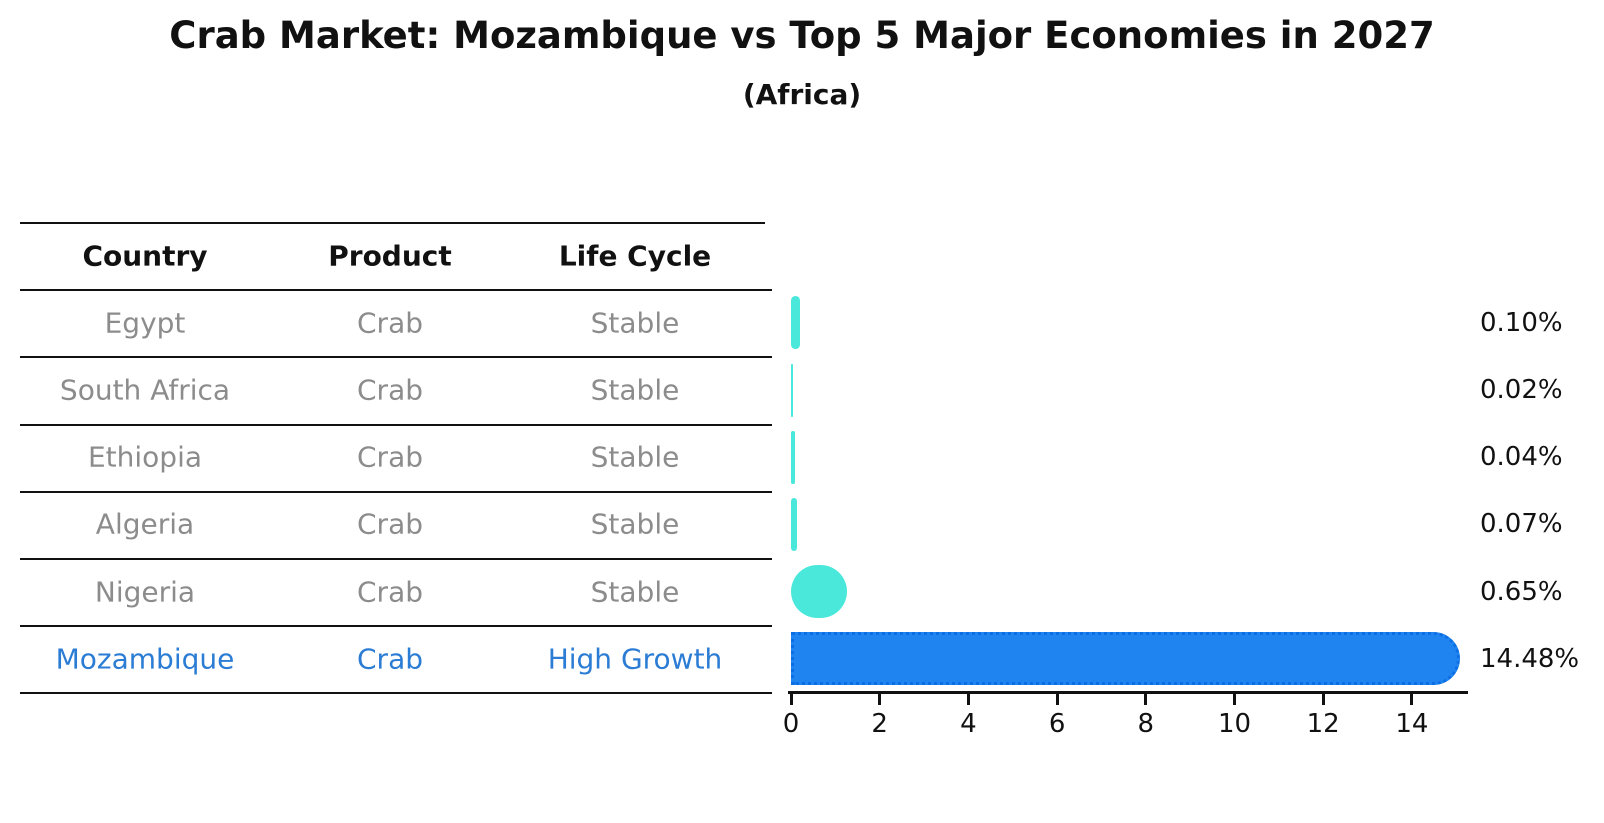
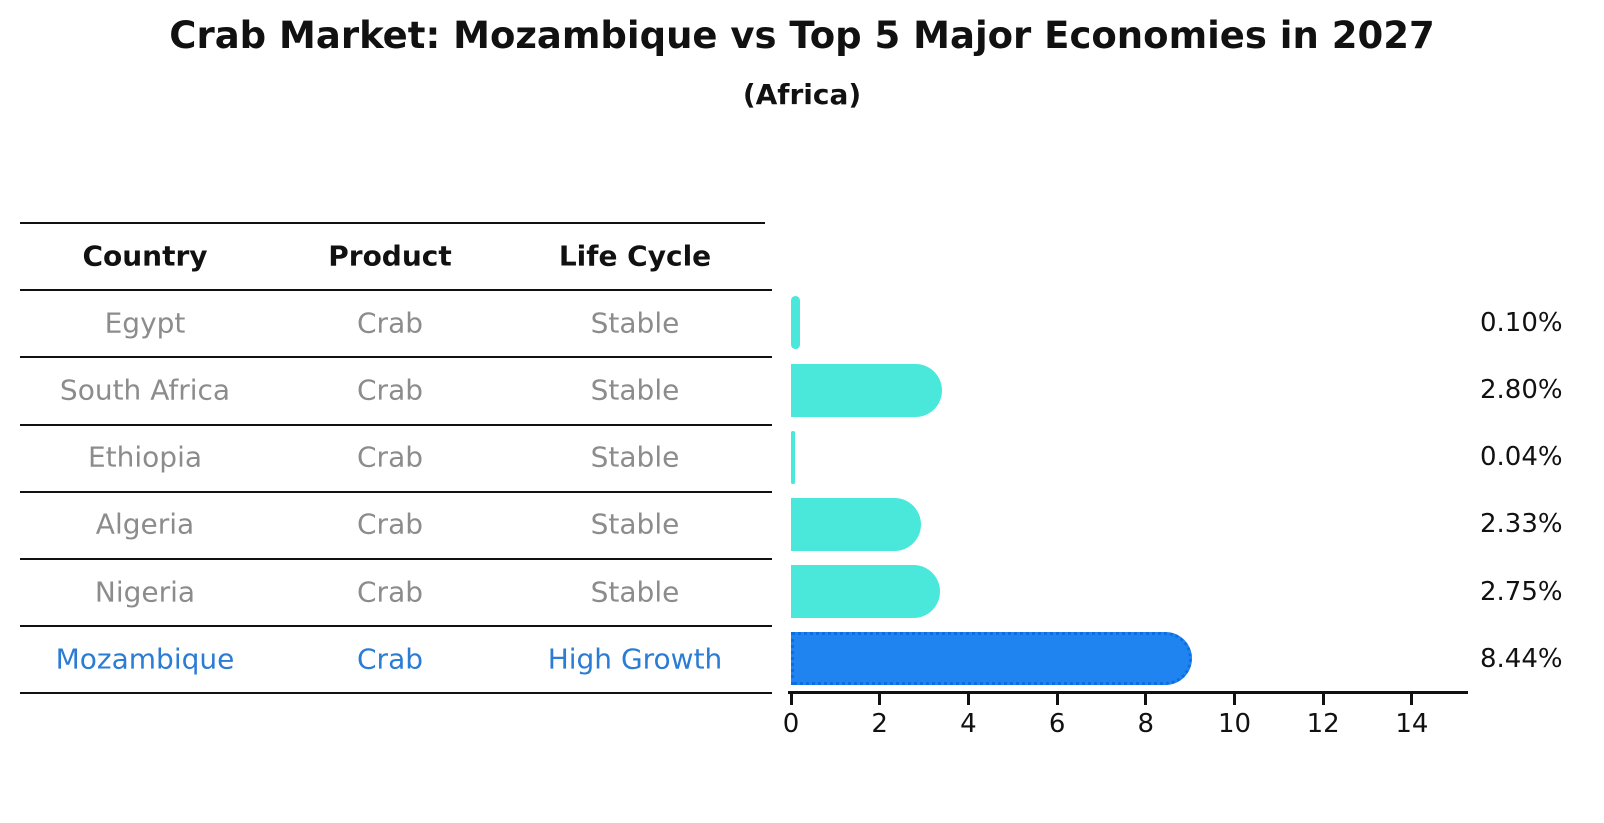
South Africa: 0.02% -> 2.80%
Algeria: 0.07% -> 2.33%
Nigeria: 0.65% -> 2.75%
Mozambique: 14.48% -> 8.44%
